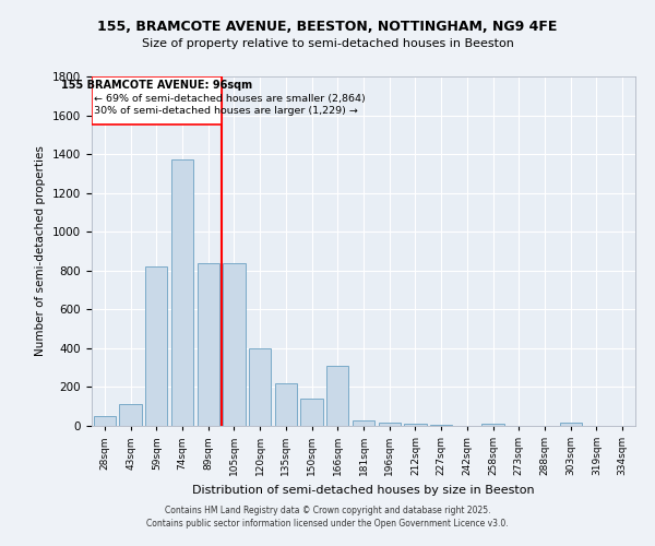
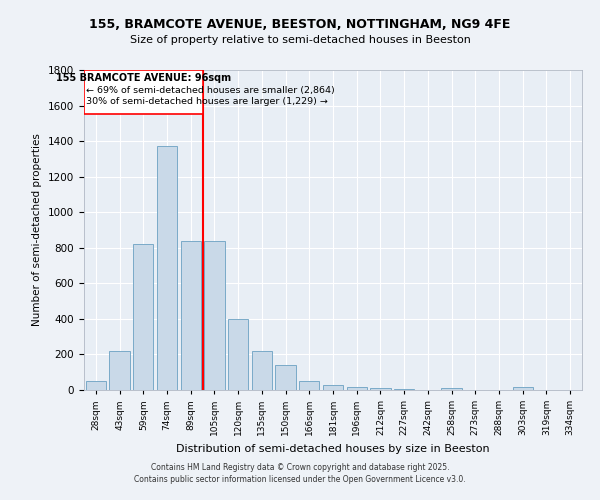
43sqm: 110 -> 220
166sqm: 310 -> 50
